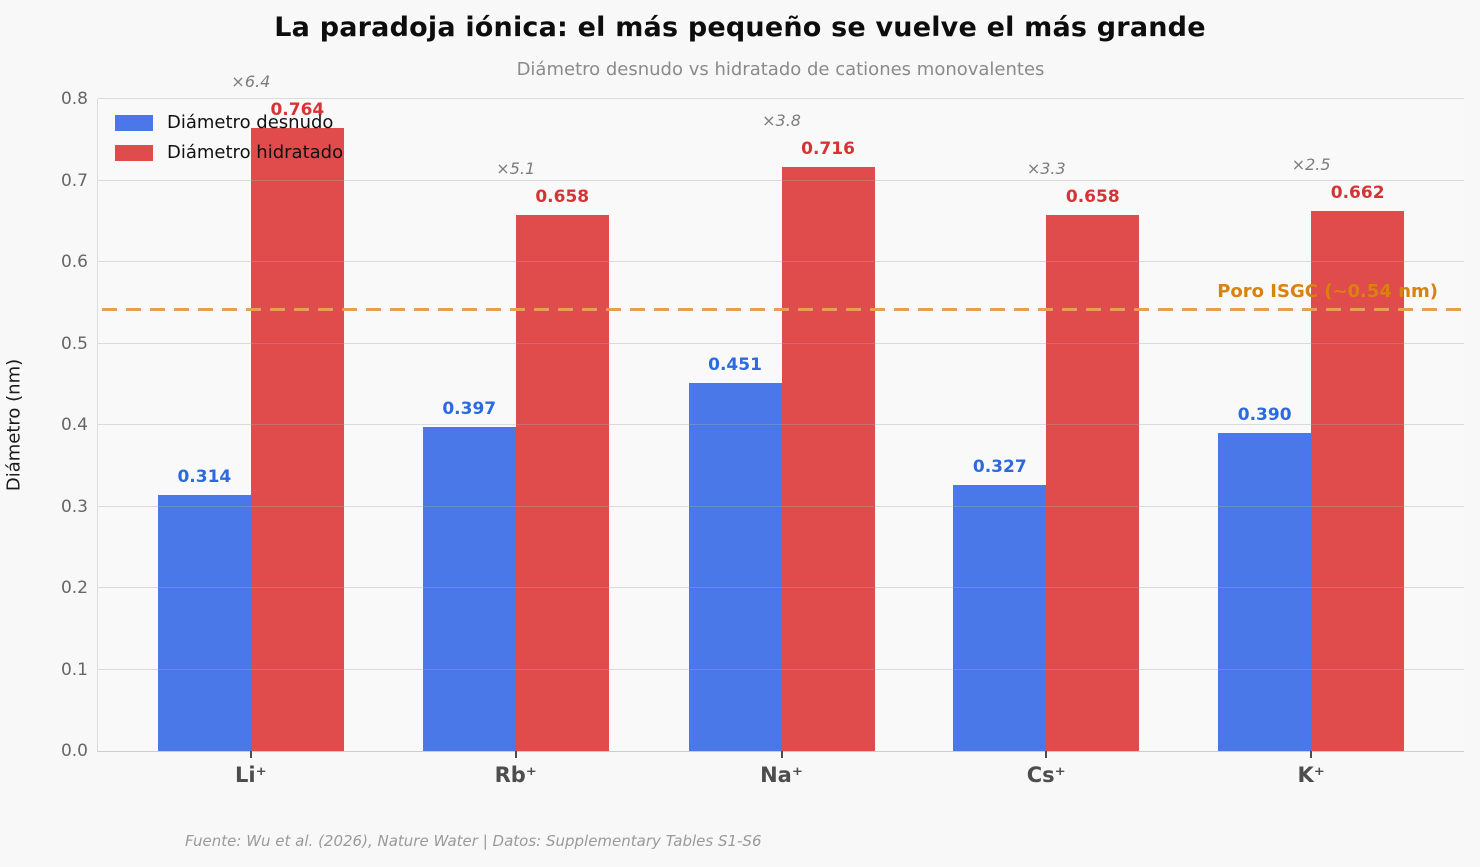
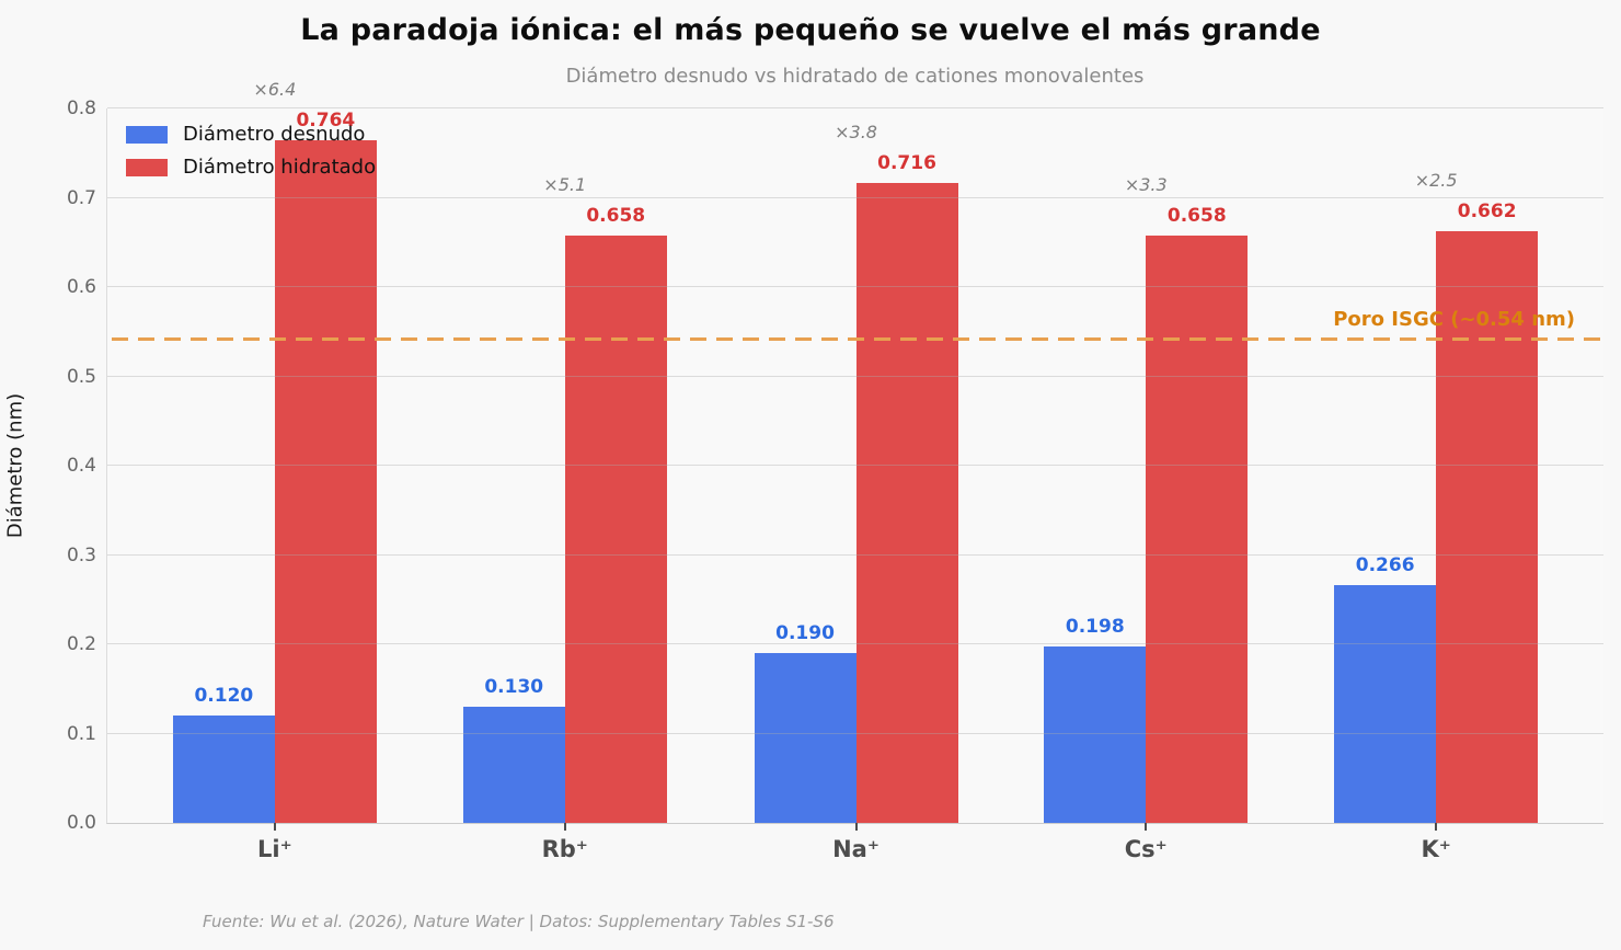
Diámetro desnudo/Li⁺: 0.314 -> 0.120
Diámetro desnudo/Rb⁺: 0.397 -> 0.130
Diámetro desnudo/Na⁺: 0.451 -> 0.190
Diámetro desnudo/Cs⁺: 0.327 -> 0.198
Diámetro desnudo/K⁺: 0.390 -> 0.266
